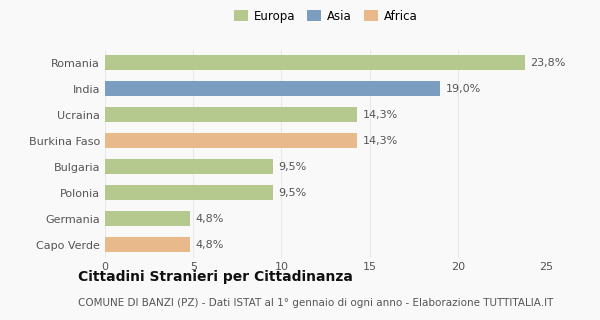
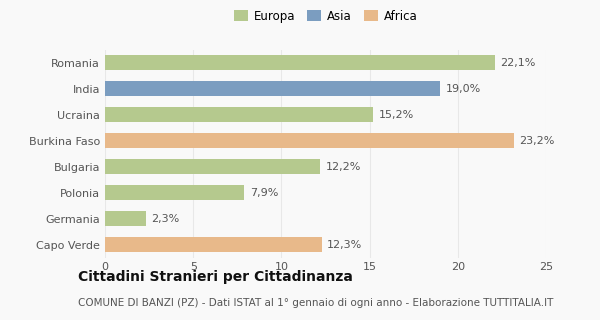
Romania: 23,8% -> 22,1%
Ucraina: 14,3% -> 15,2%
Burkina Faso: 14,3% -> 23,2%
Bulgaria: 9,5% -> 12,2%
Polonia: 9,5% -> 7,9%
Germania: 4,8% -> 2,3%
Capo Verde: 4,8% -> 12,3%
